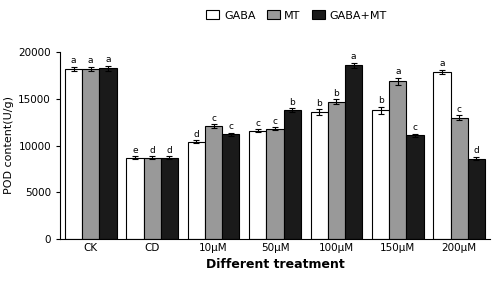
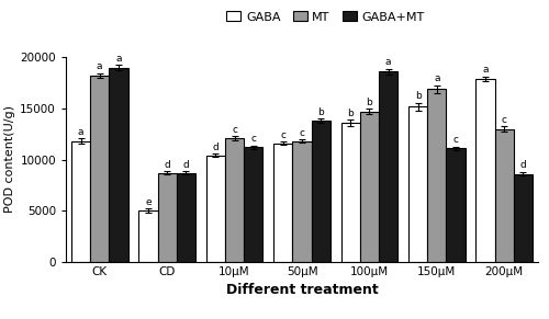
GABA/CK: 18200 -> 11800
GABA+MT/CK: 18300 -> 19000
GABA/CD: 8700 -> 5000
GABA/150μM: 13800 -> 15200
